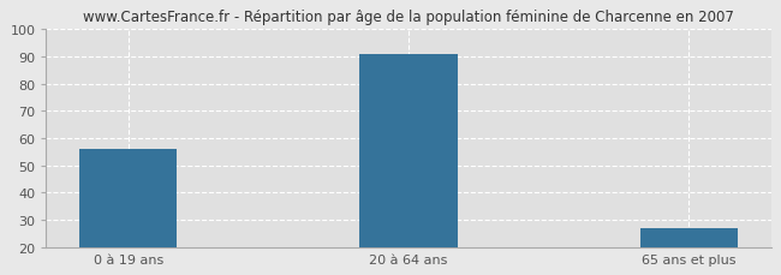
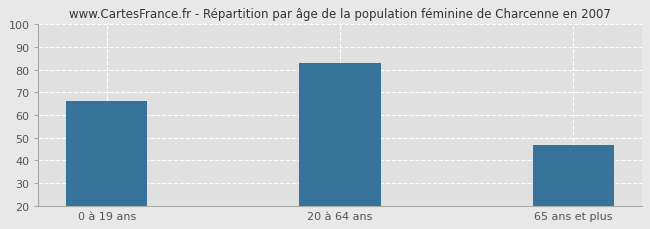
0 à 19 ans: 56 -> 66
20 à 64 ans: 91 -> 83
65 ans et plus: 27 -> 47
